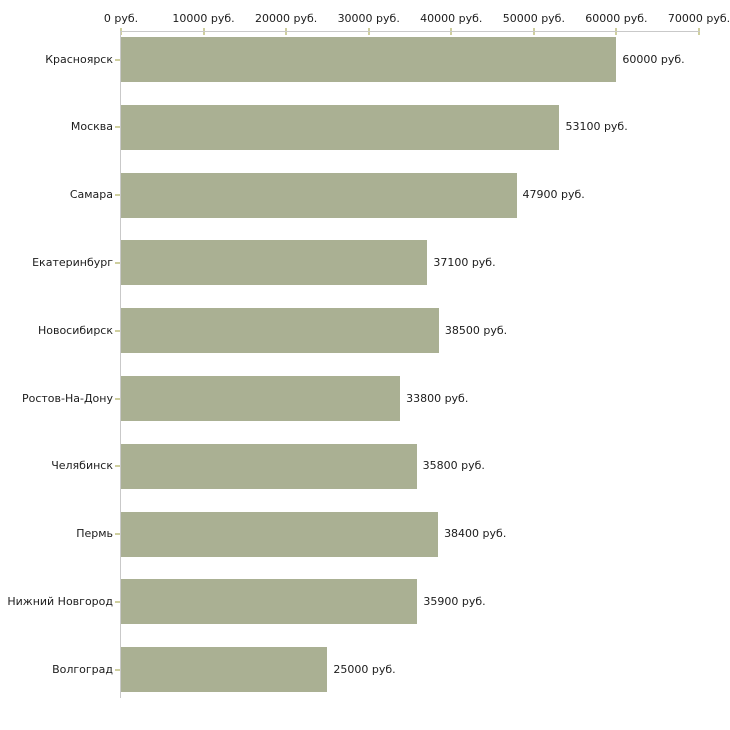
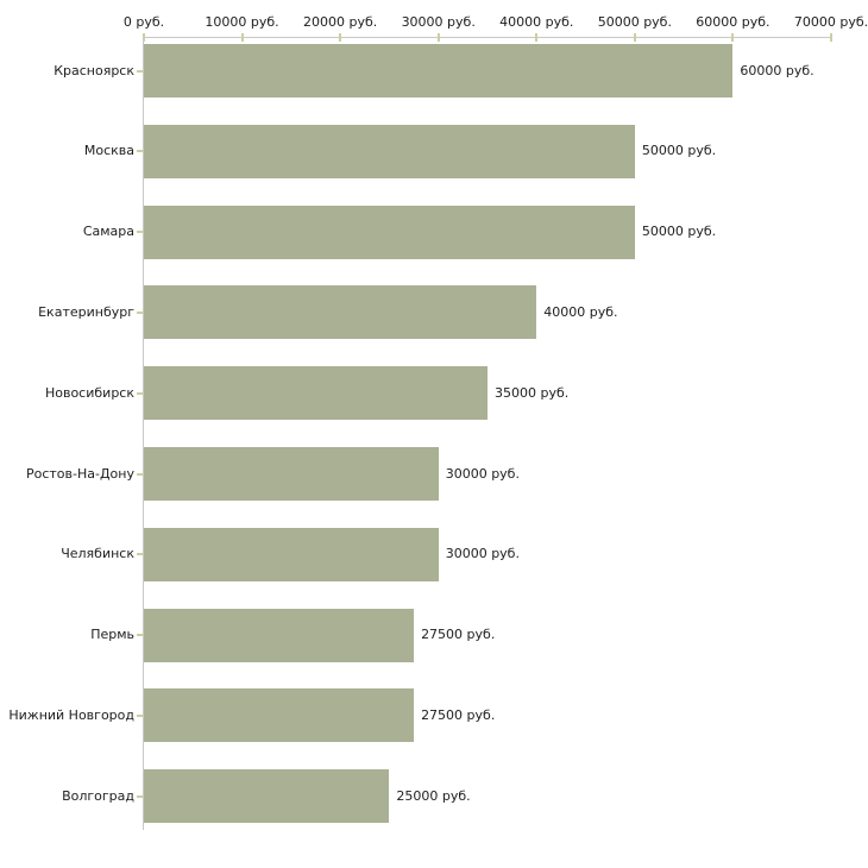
Москва: 53100 -> 50000
Самара: 47900 -> 50000
Екатеринбург: 37100 -> 40000
Новосибирск: 38500 -> 35000
Ростов-На-Дону: 33800 -> 30000
Челябинск: 35800 -> 30000
Пермь: 38400 -> 27500
Нижний Новгород: 35900 -> 27500
